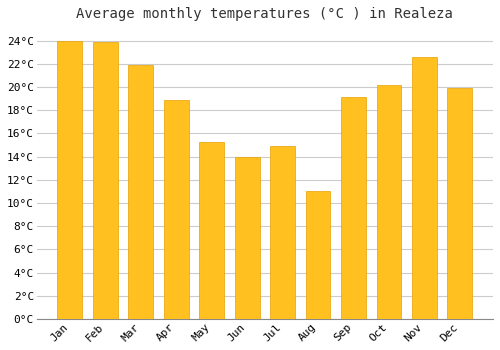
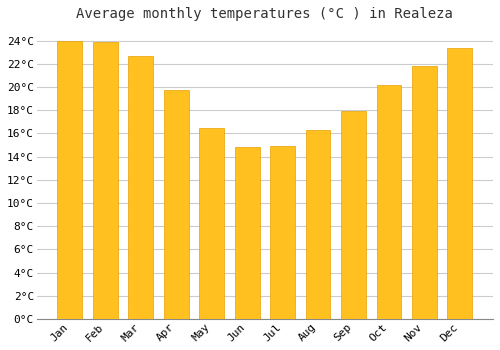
Mar: 21.9°C -> 22.7°C
Apr: 18.9°C -> 19.7°C
May: 15.3°C -> 16.5°C
Jun: 14.0°C -> 14.8°C
Aug: 11.0°C -> 16.3°C
Sep: 19.1°C -> 17.9°C
Nov: 22.6°C -> 21.8°C
Dec: 19.9°C -> 23.4°C
